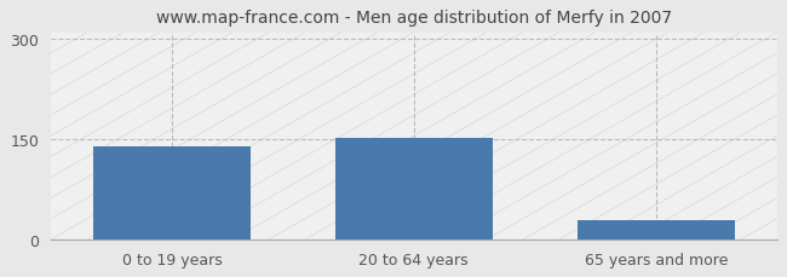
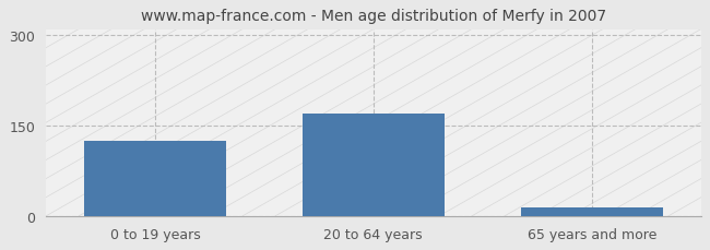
0 to 19 years: 140 -> 125
20 to 64 years: 152 -> 170
65 years and more: 28 -> 15
